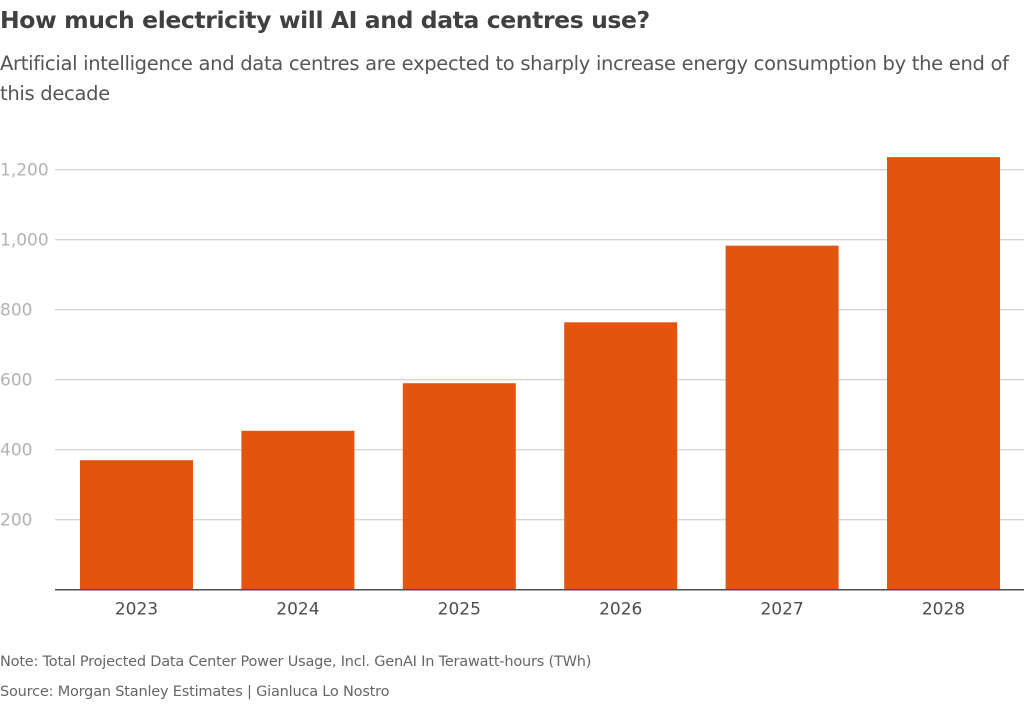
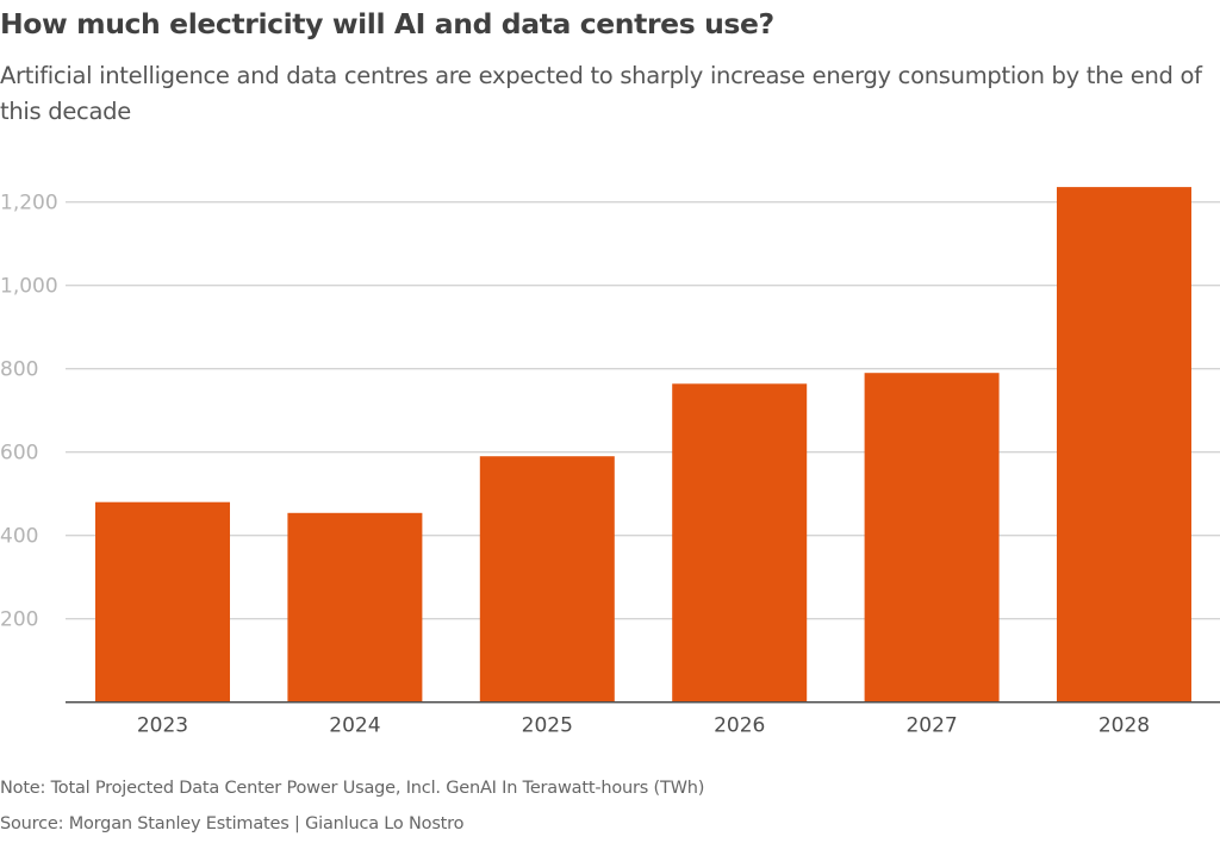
2023: 370 -> 480
2027: 980 -> 790
